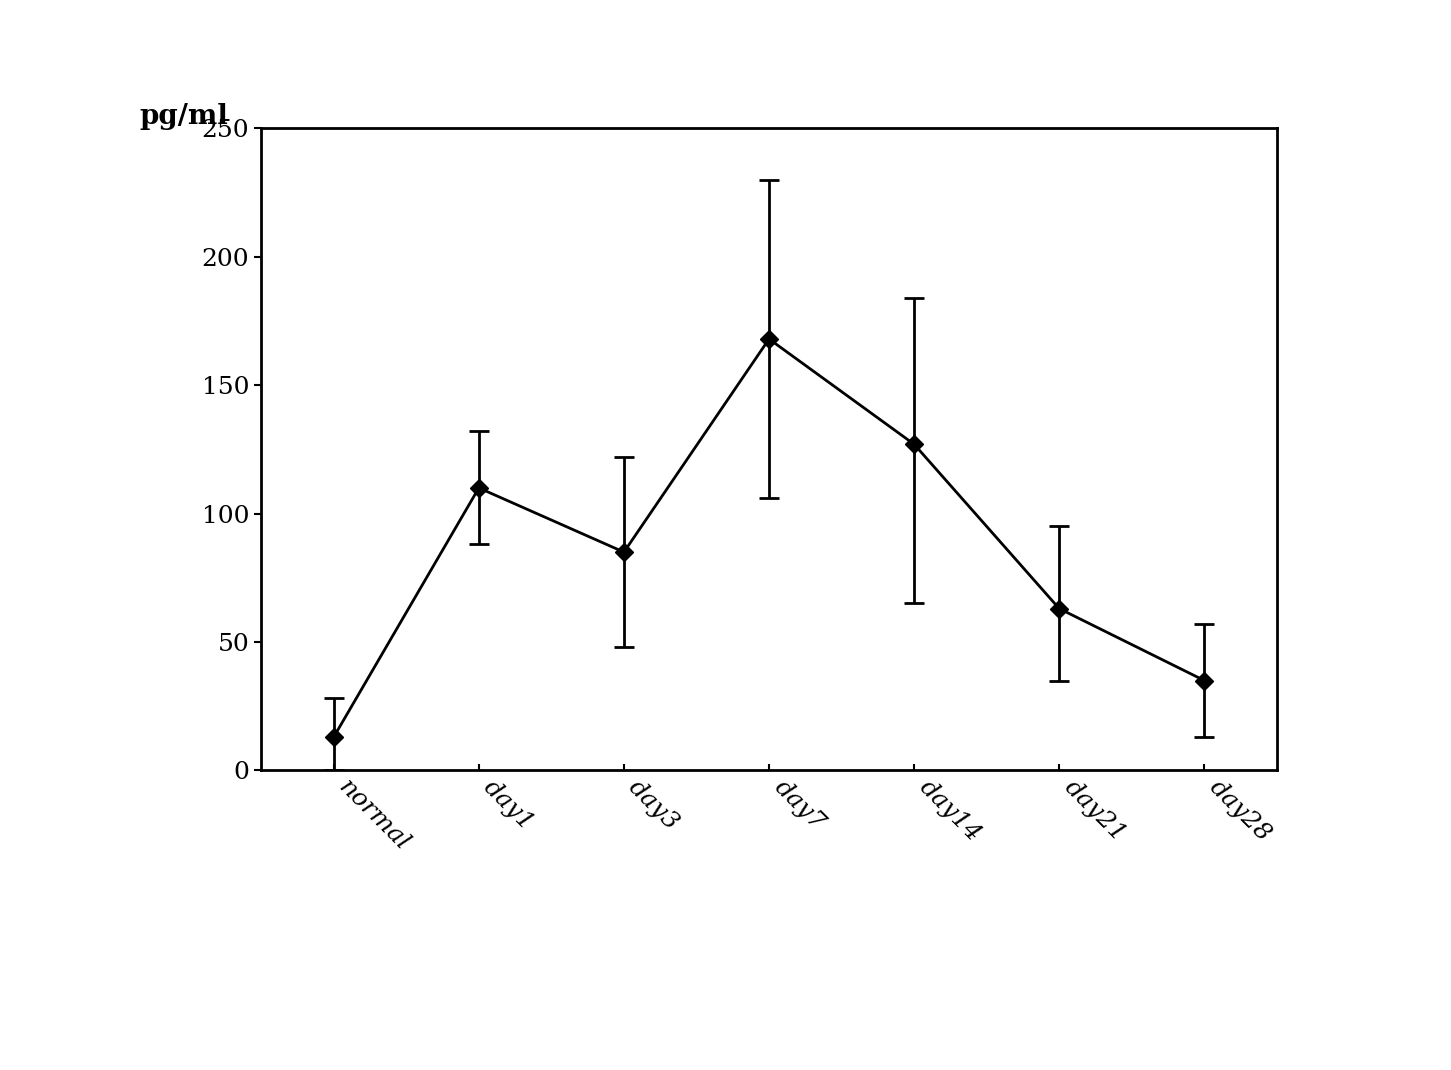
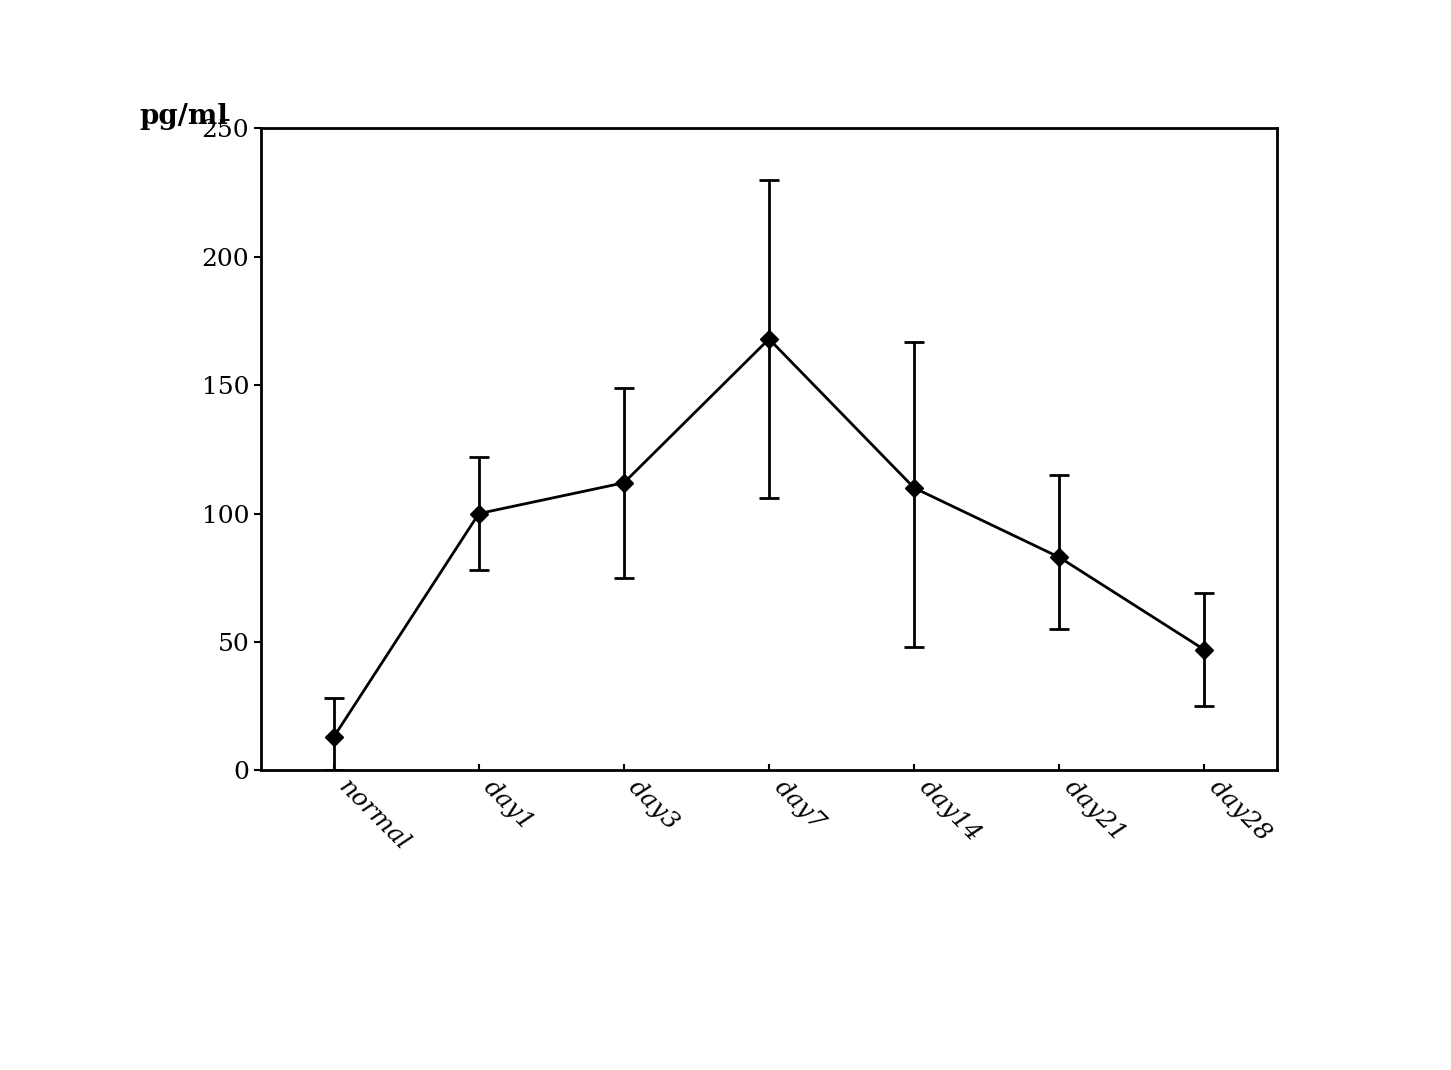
day1: 110 -> 100
day3: 85 -> 112
day14: 127 -> 110
day21: 63 -> 83
day28: 35 -> 47
